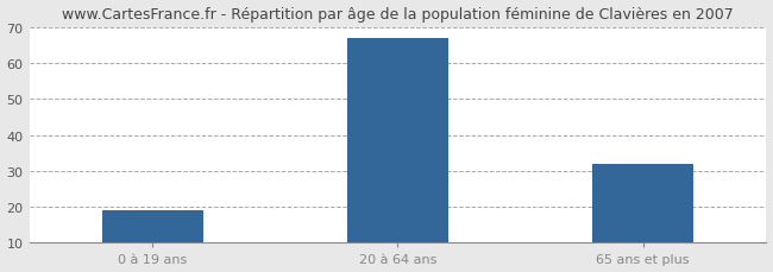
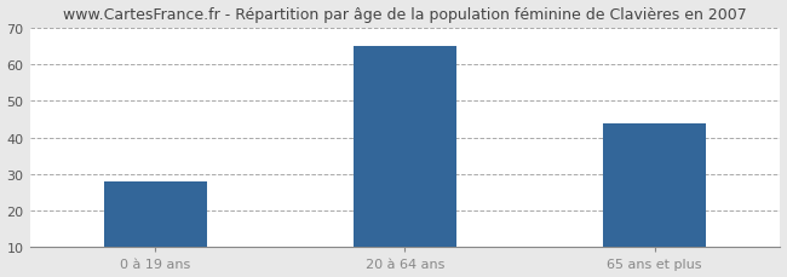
0 à 19 ans: 19 -> 28
20 à 64 ans: 67 -> 65
65 ans et plus: 32 -> 44
